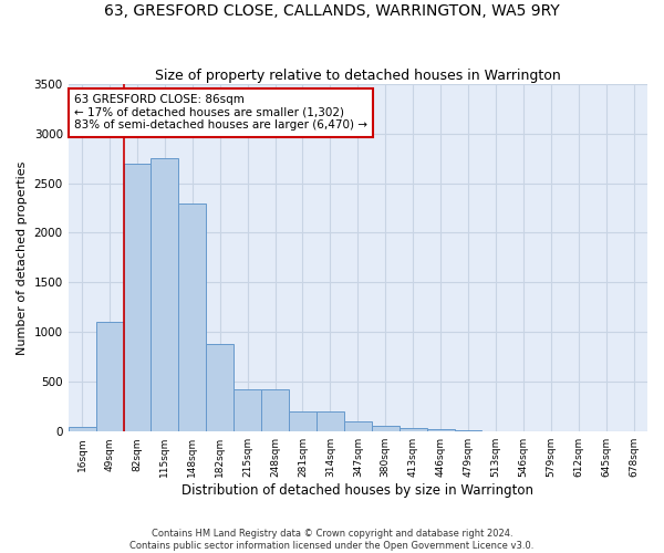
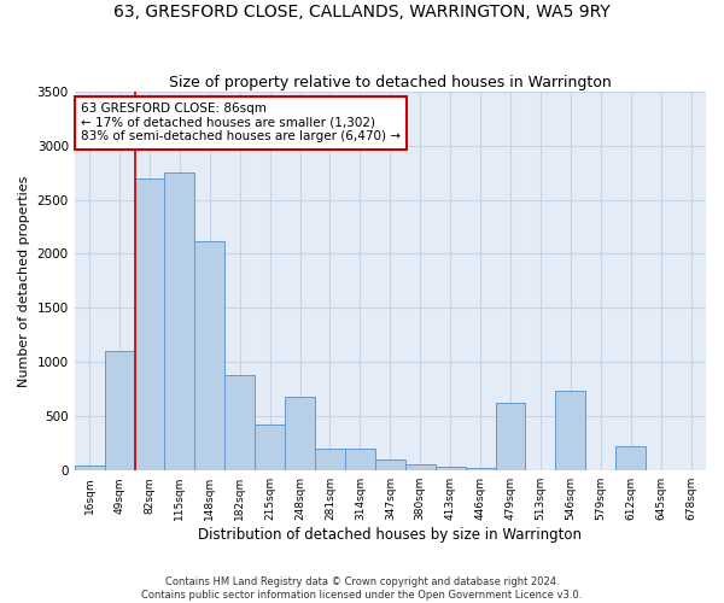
148sqm: 2300 -> 2120
248sqm: 420 -> 680
479sqm: 10 -> 620
546sqm: 0 -> 740
612sqm: 0 -> 220
